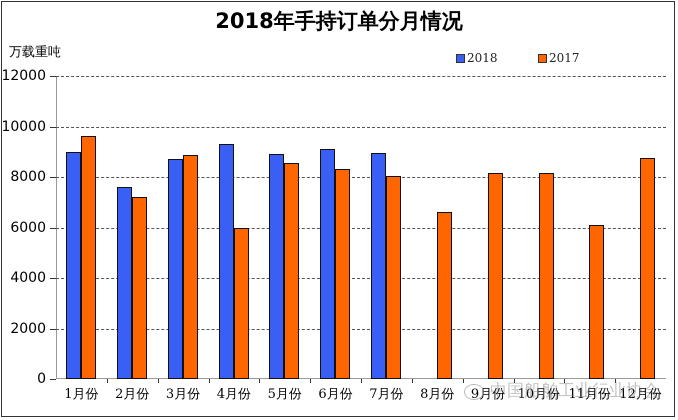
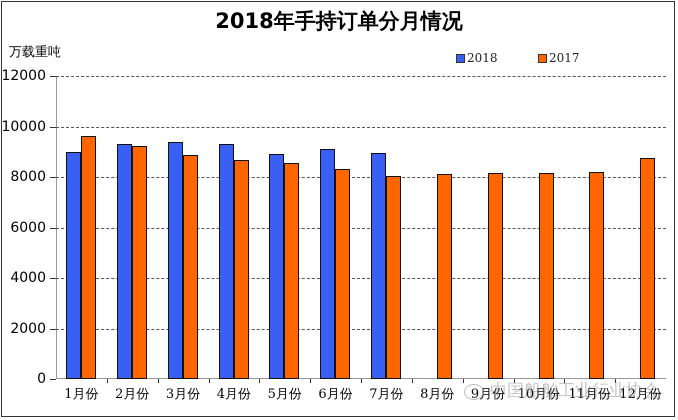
2018/2月份: 7600 -> 9300
2017/2月份: 7200 -> 9200
2018/3月份: 8700 -> 9400
2017/4月份: 6000 -> 8700
2017/8月份: 6600 -> 8100
2017/11月份: 6100 -> 8200
